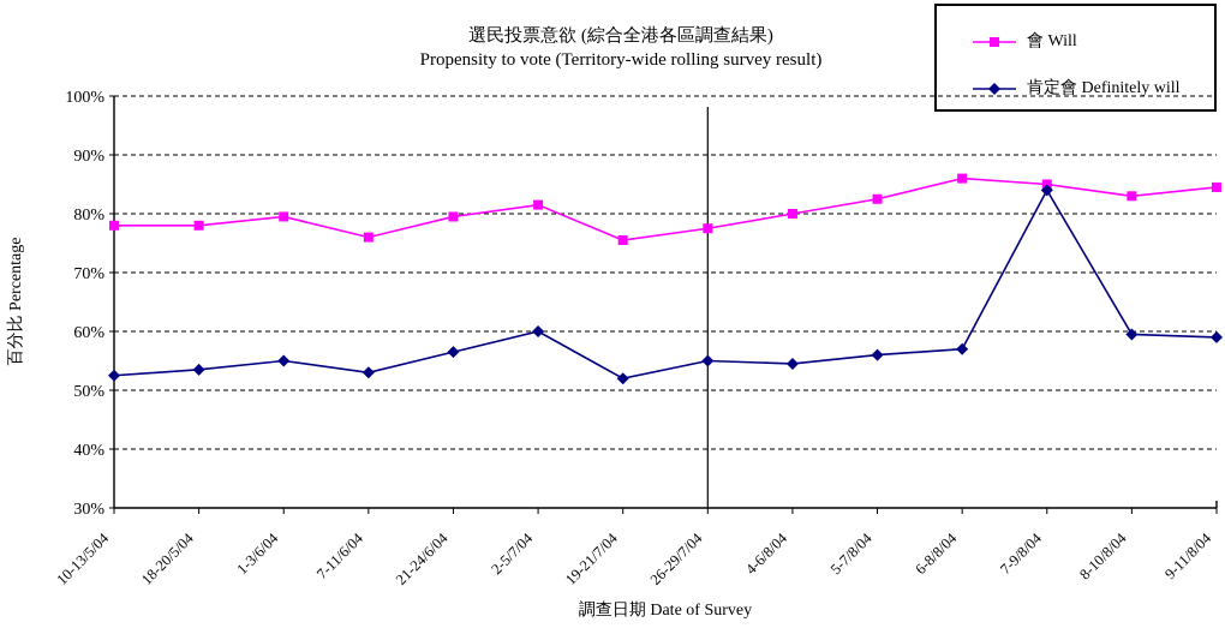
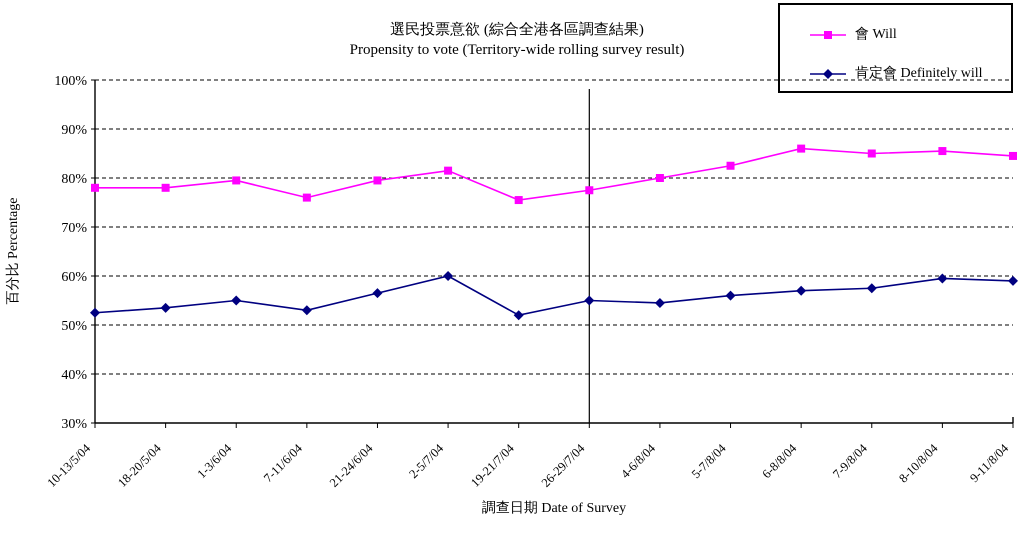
肯定會 Definitely will/7-9/8/04: 84% -> 58%
會 Will/8-10/8/04: 83% -> 86%
